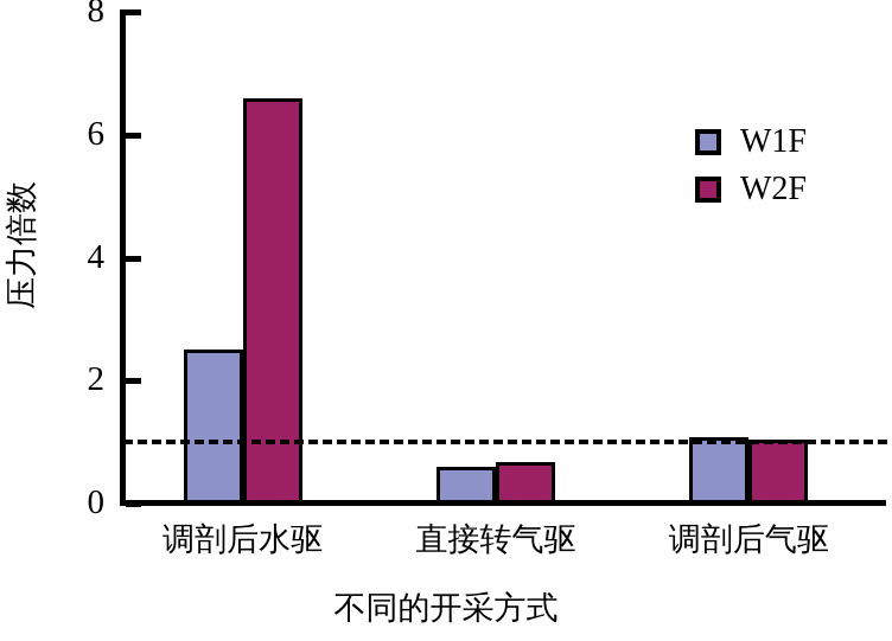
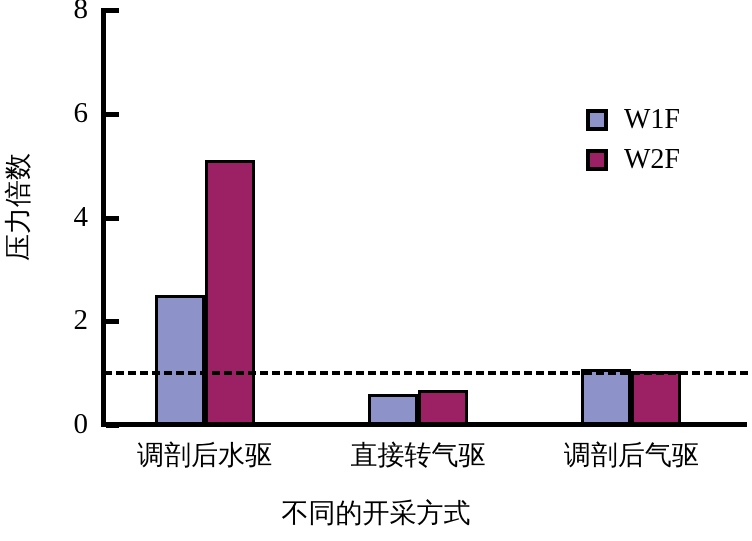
W2F/调剖后水驱: 6.6 -> 5.1
